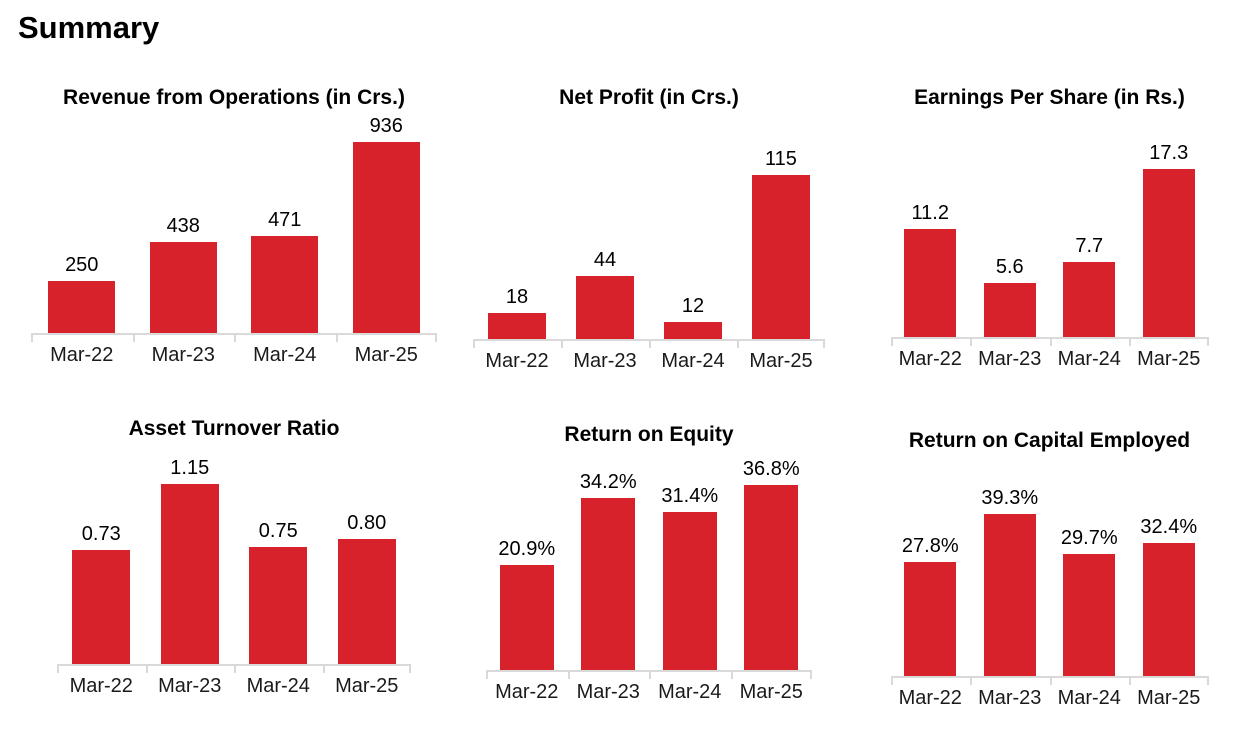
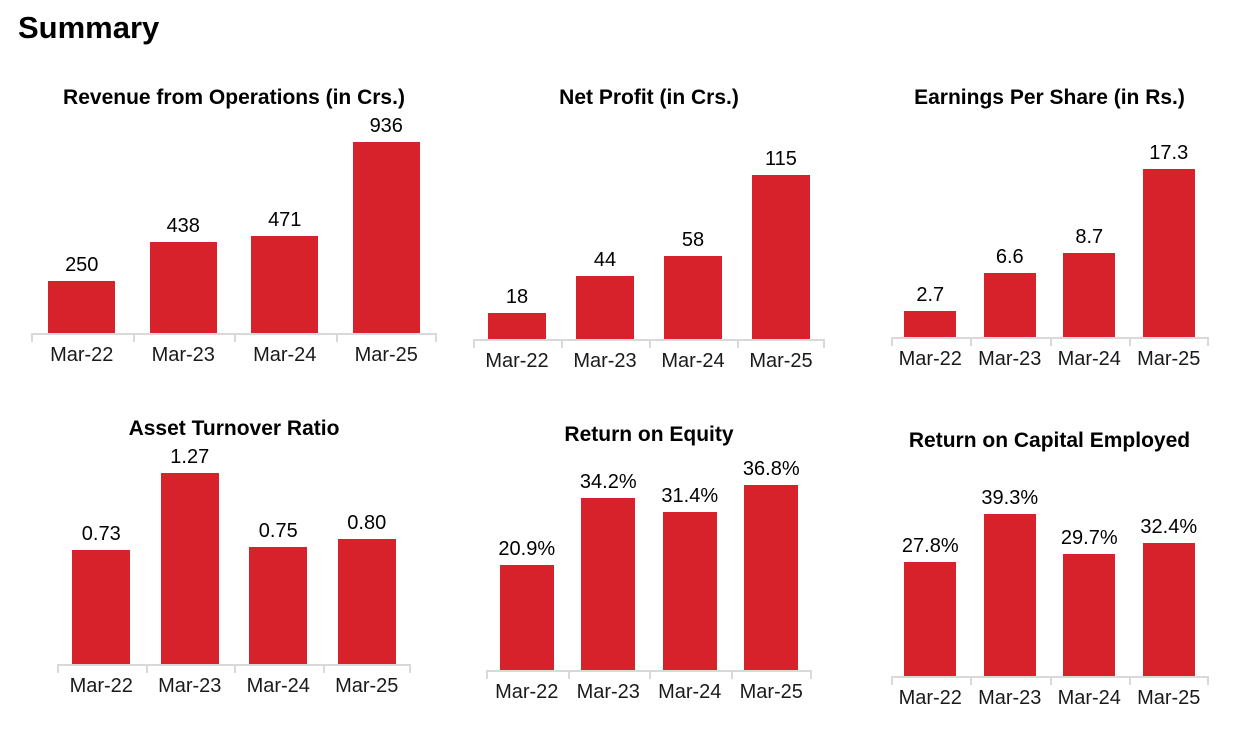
Net Profit (in Crs.)/Mar-24: 12 -> 58
Earnings Per Share (in Rs.)/Mar-22: 11.2 -> 2.7
Earnings Per Share (in Rs.)/Mar-23: 5.6 -> 6.6
Earnings Per Share (in Rs.)/Mar-24: 7.7 -> 8.7
Asset Turnover Ratio/Mar-23: 1.15 -> 1.27
